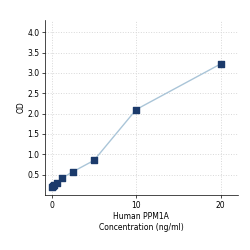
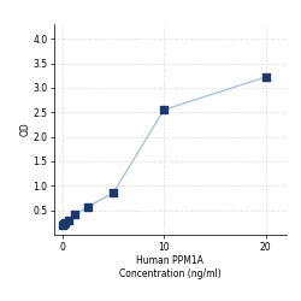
10: 2.10 -> 2.55
